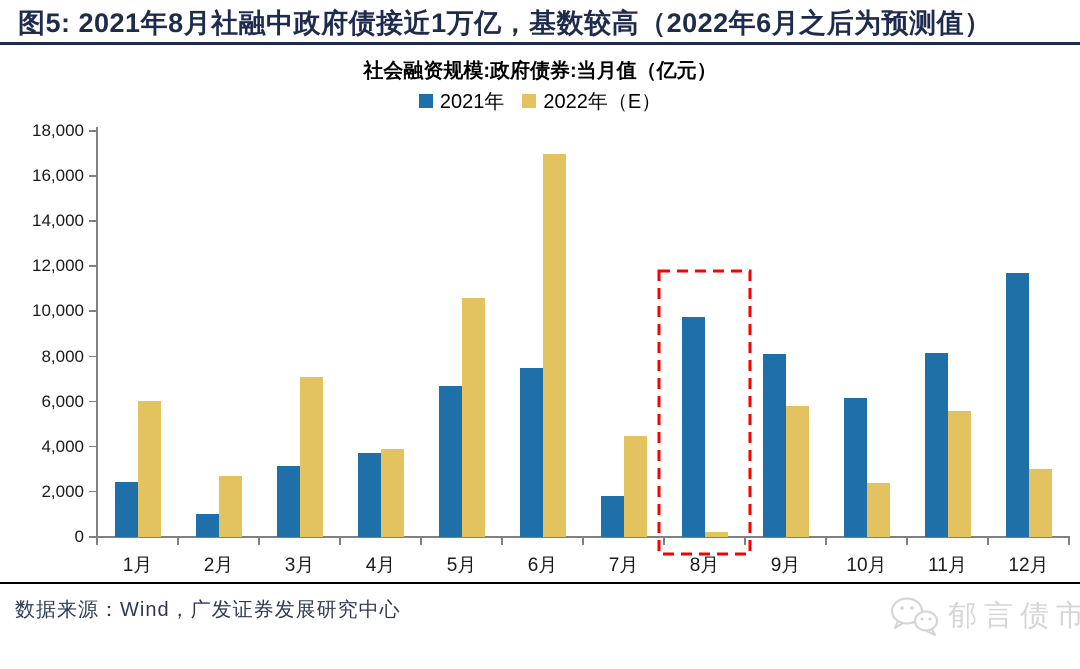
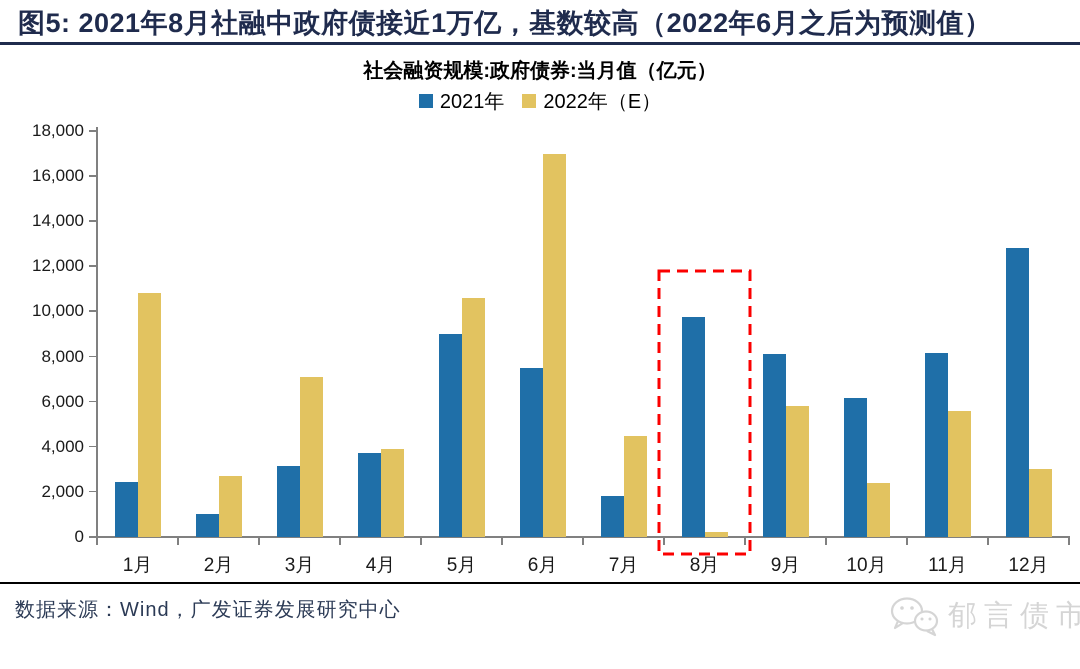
2022年（E）/1月: 6000 -> 10800
2021年/5月: 6700 -> 9000
2021年/12月: 11700 -> 12800
